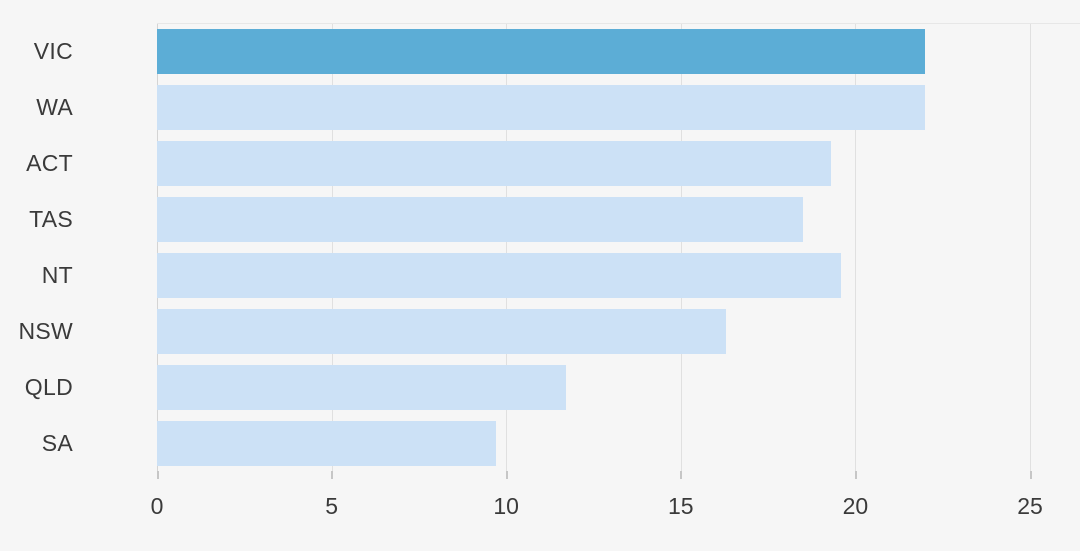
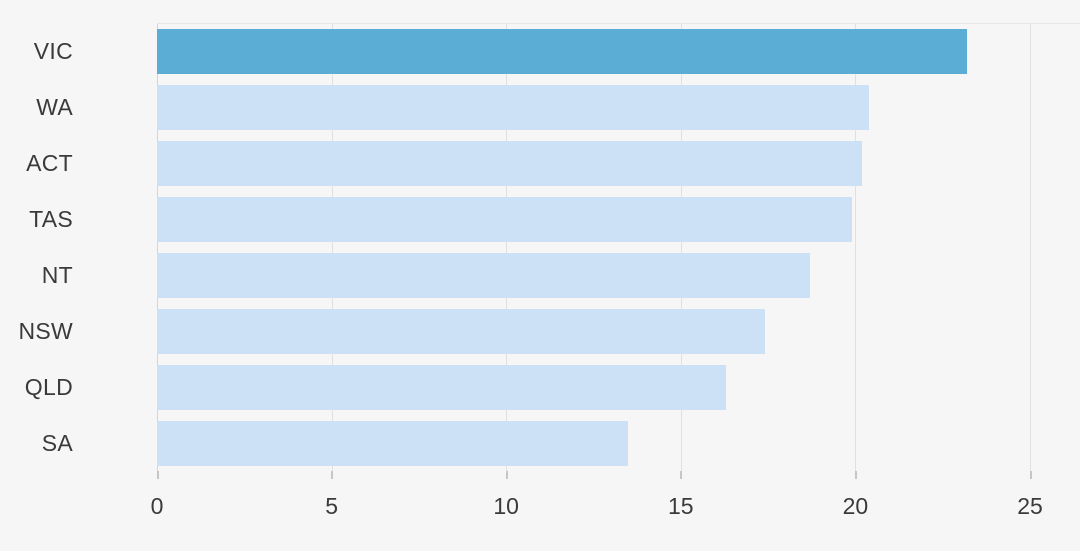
VIC: 22.0 -> 23.2
WA: 22.0 -> 20.4
ACT: 19.3 -> 20.2
TAS: 18.5 -> 19.9
NT: 19.6 -> 18.7
NSW: 16.3 -> 17.4
QLD: 11.7 -> 16.3
SA: 9.7 -> 13.5
